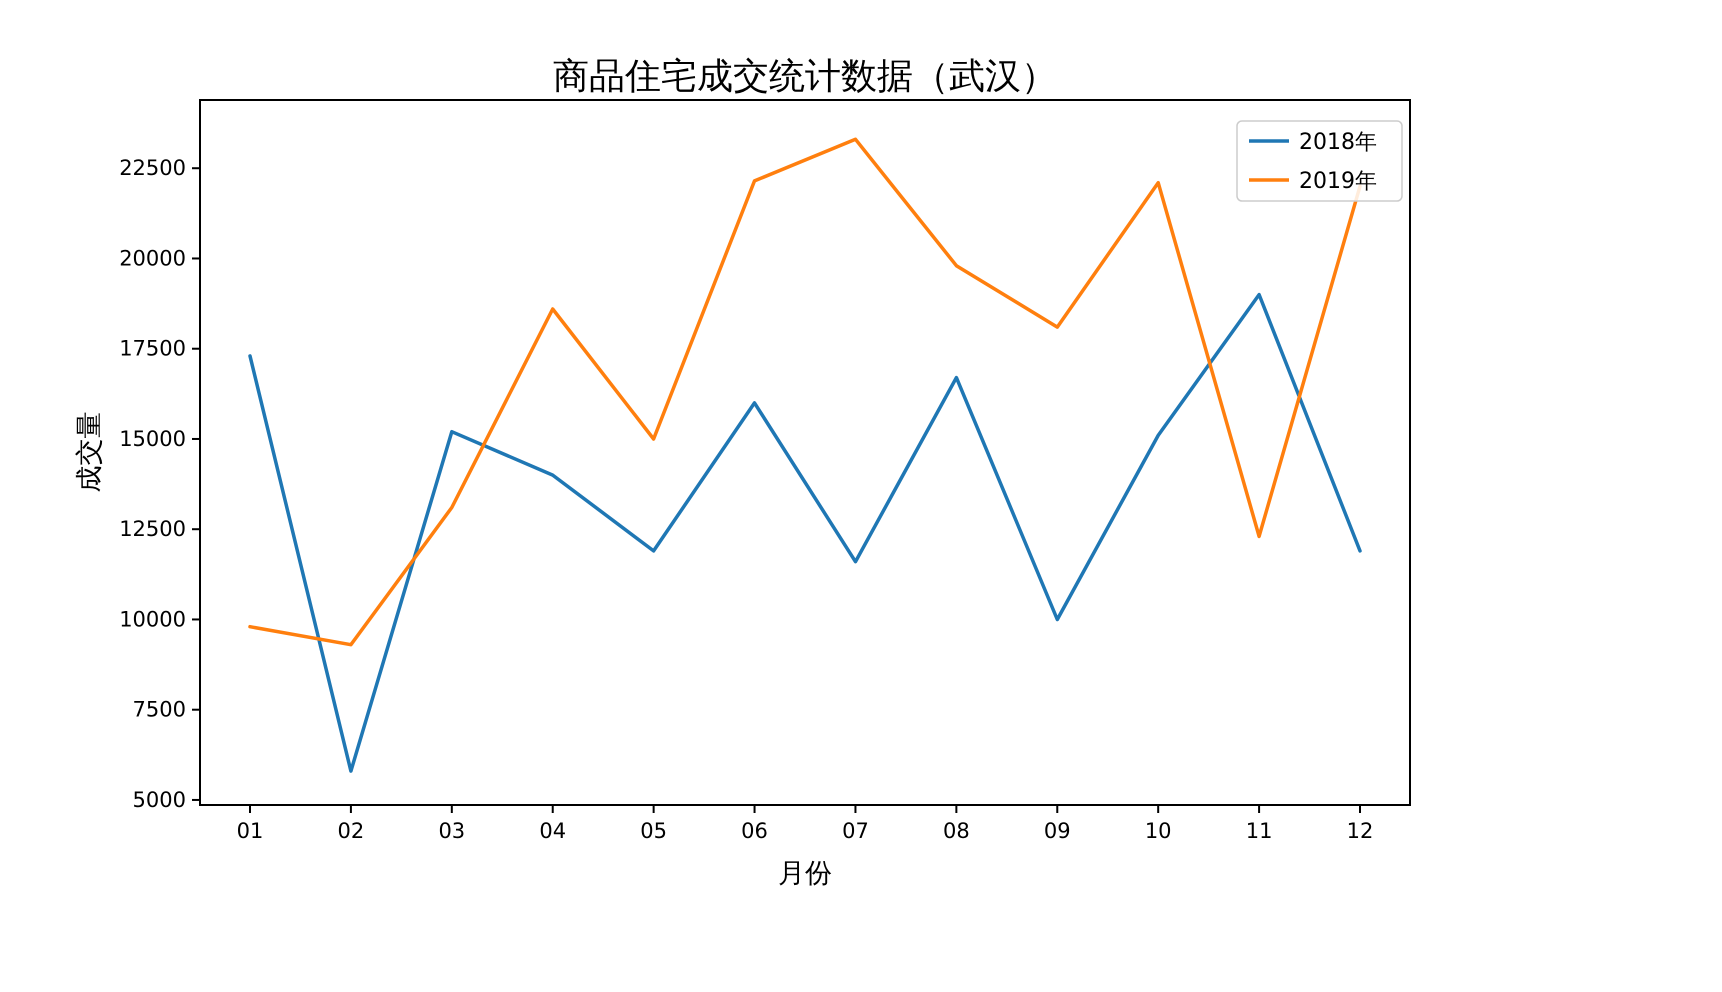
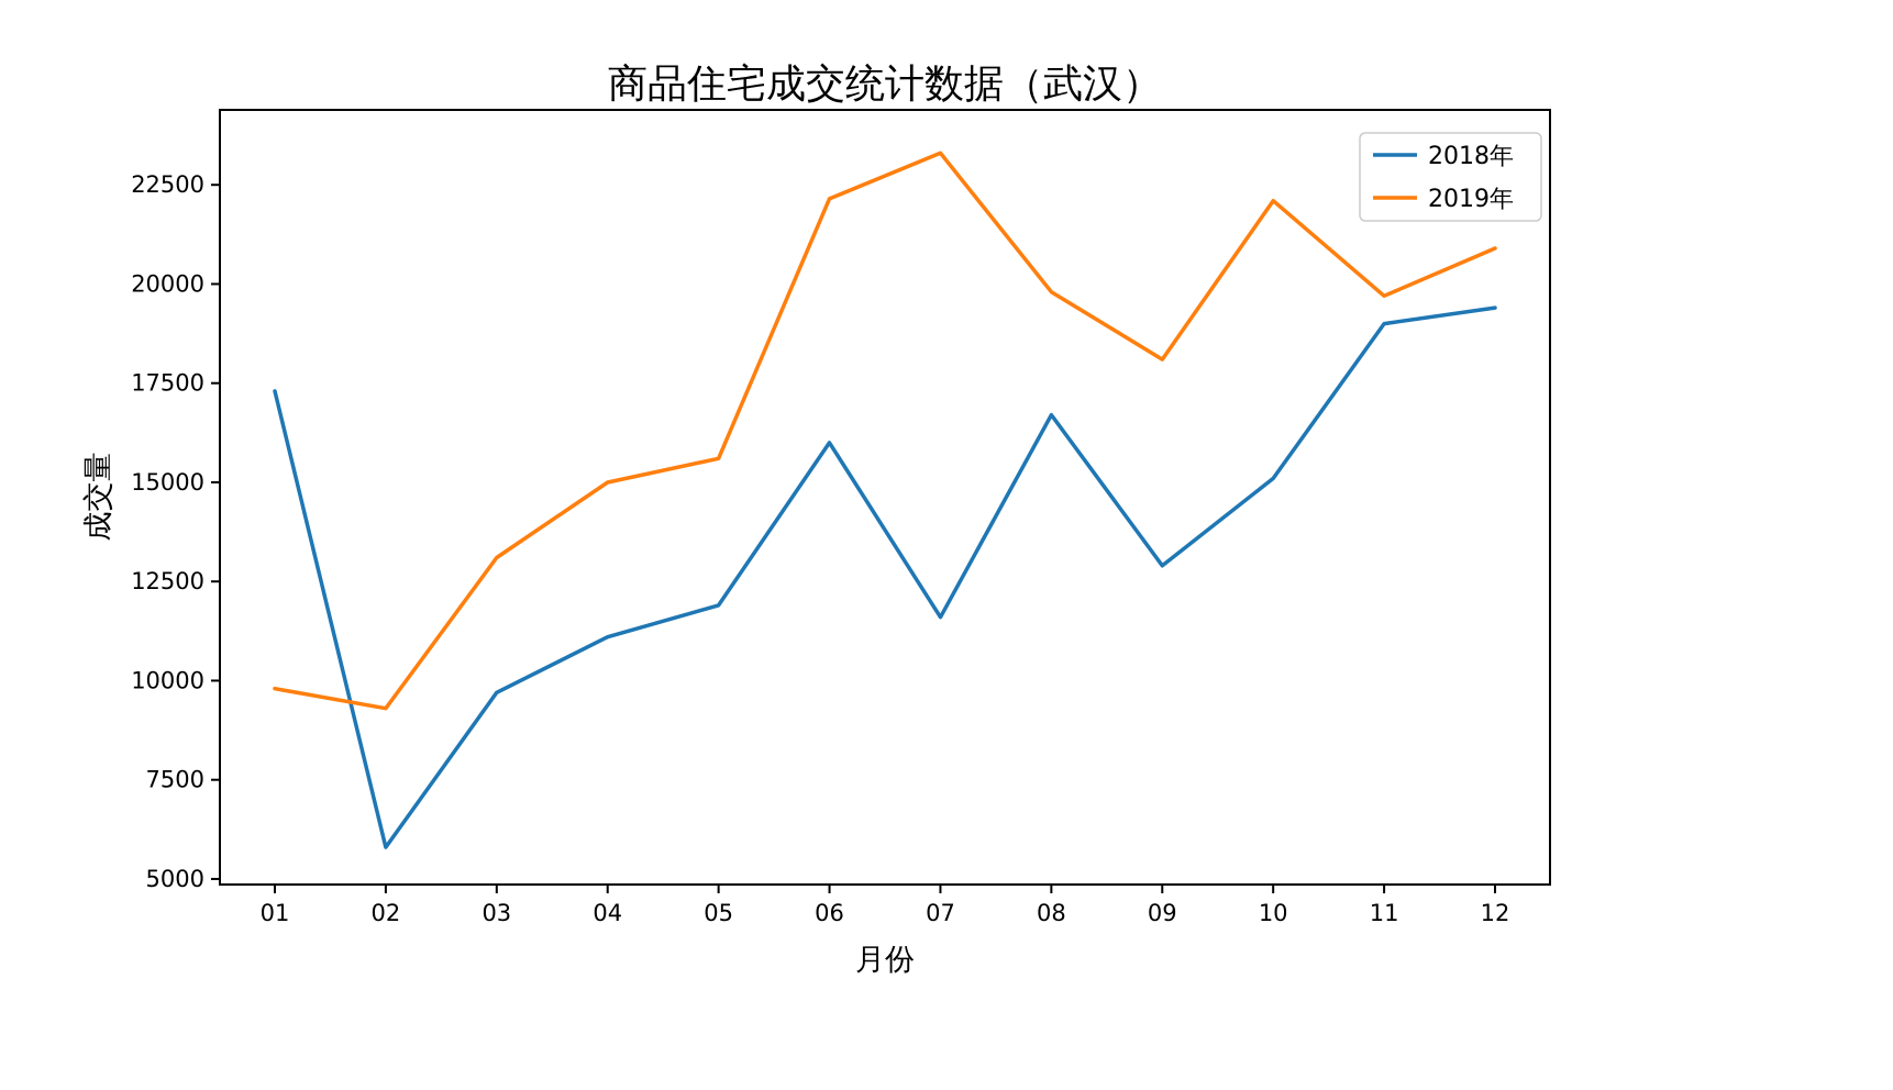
2018年/03: 15200 -> 9700
2018年/04: 14000 -> 11100
2019年/04: 18600 -> 15000
2019年/05: 15000 -> 15600
2018年/09: 10000 -> 12900
2019年/11: 12300 -> 19700
2018年/12: 11900 -> 19400
2019年/12: 22000 -> 20900
